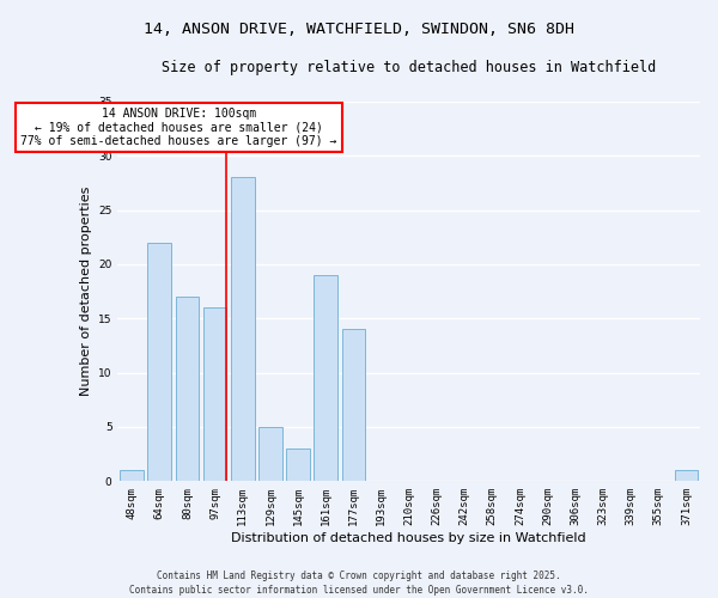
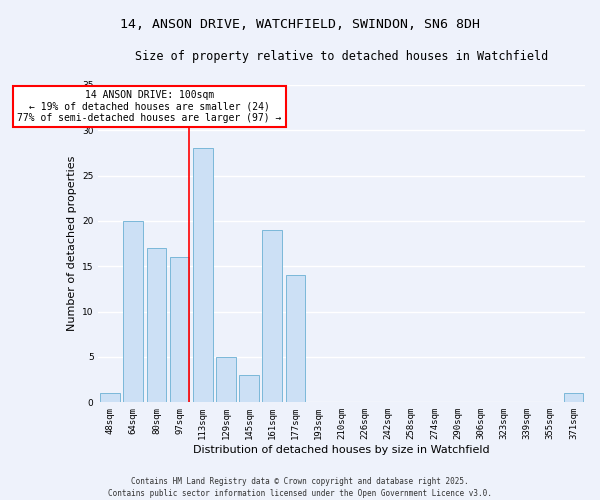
64sqm: 22 -> 20
